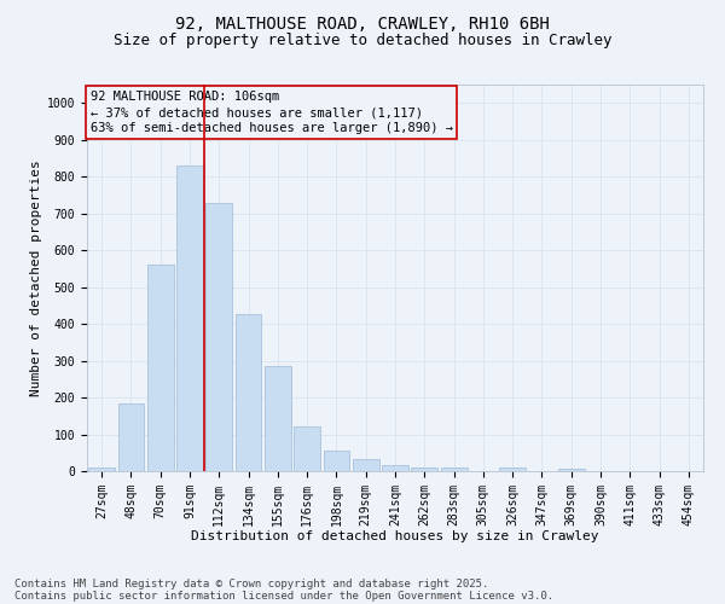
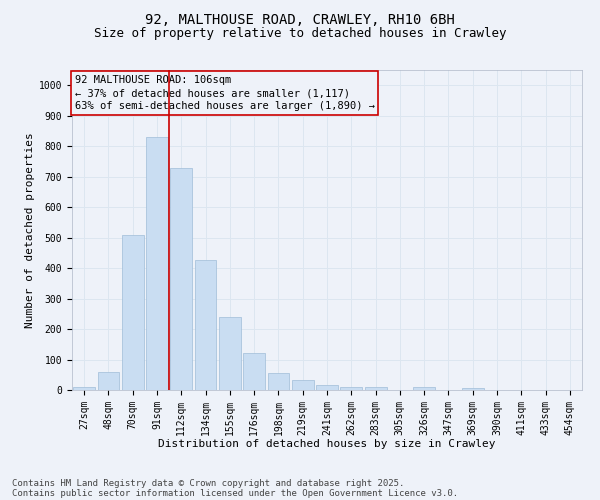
48sqm: 185 -> 60
70sqm: 560 -> 510
155sqm: 285 -> 240
